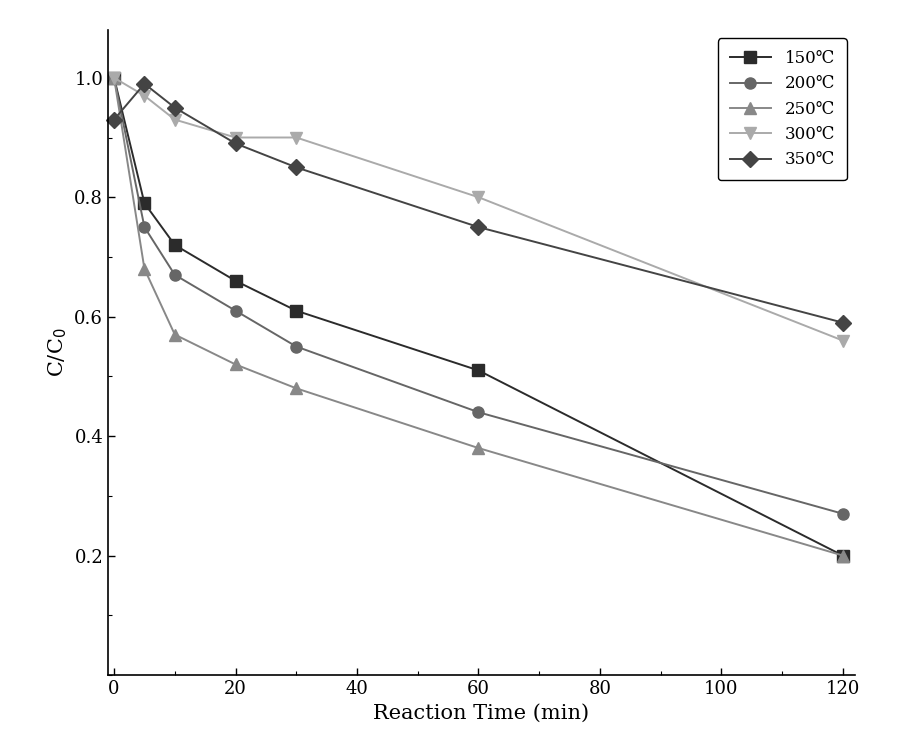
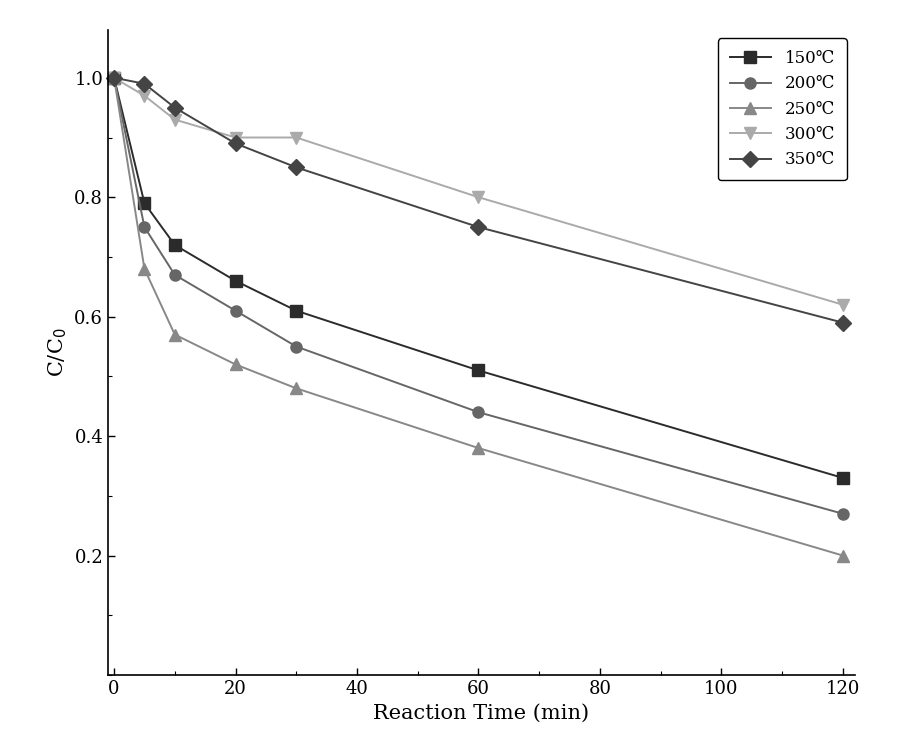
350℃/0: 0.93 -> 1.00
150℃/120: 0.20 -> 0.33
300℃/120: 0.56 -> 0.62
